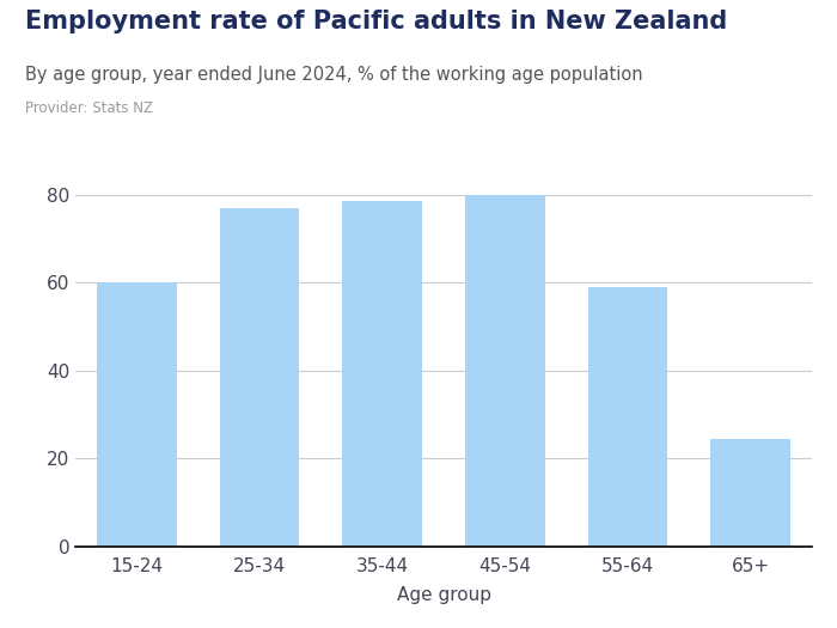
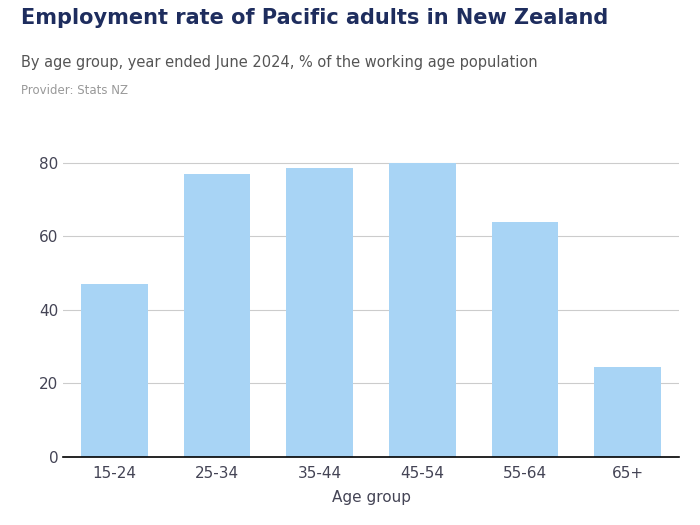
15-24: 60.0 -> 47.0
55-64: 59.0 -> 64.0
